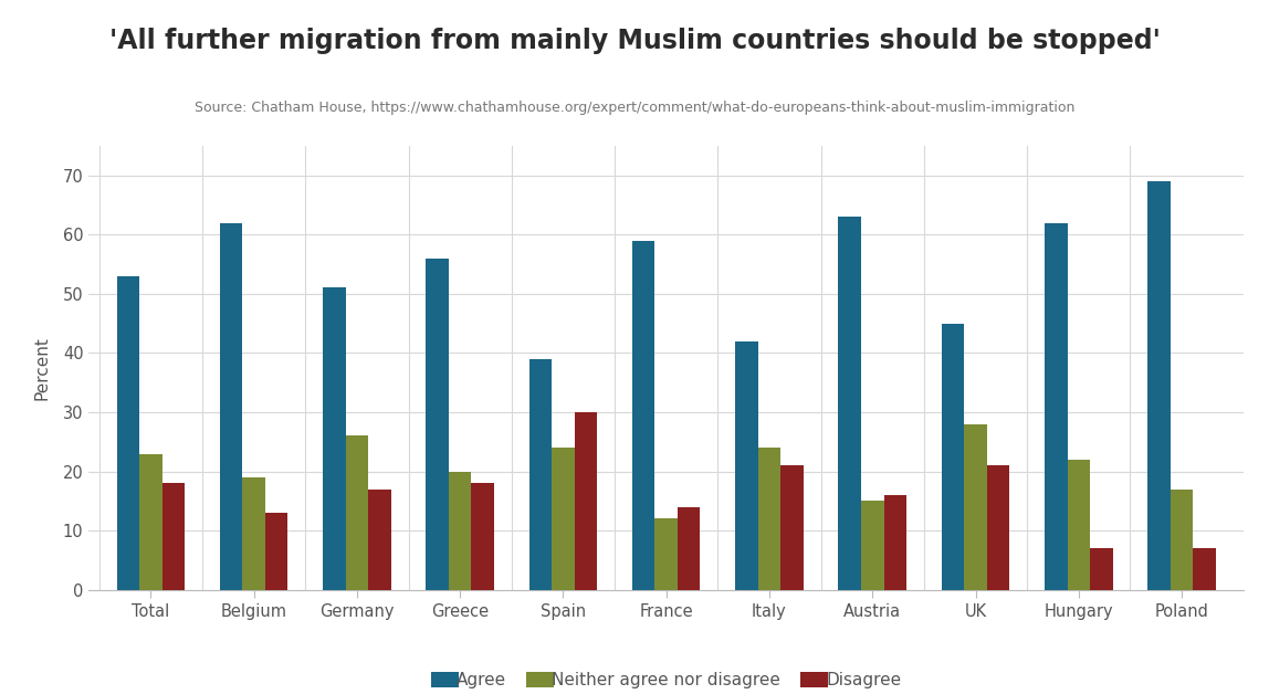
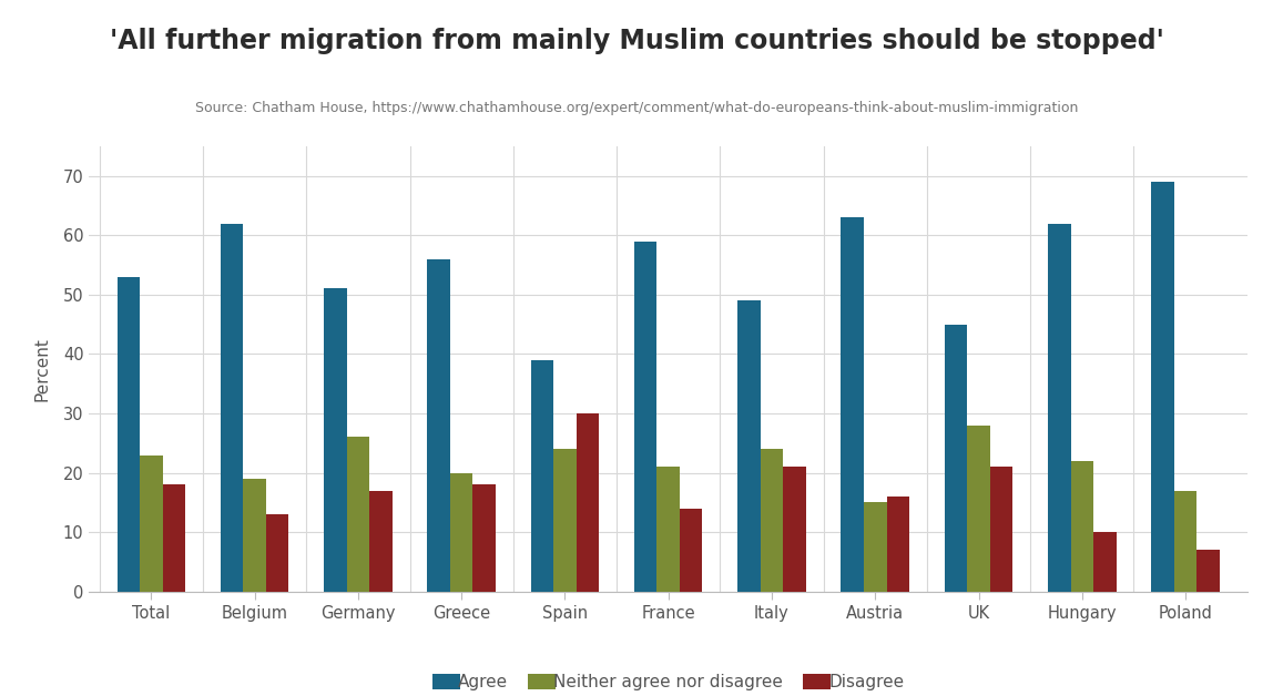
Neither agree nor disagree/France: 12 -> 21
Agree/Italy: 42 -> 49
Disagree/Hungary: 7 -> 10
